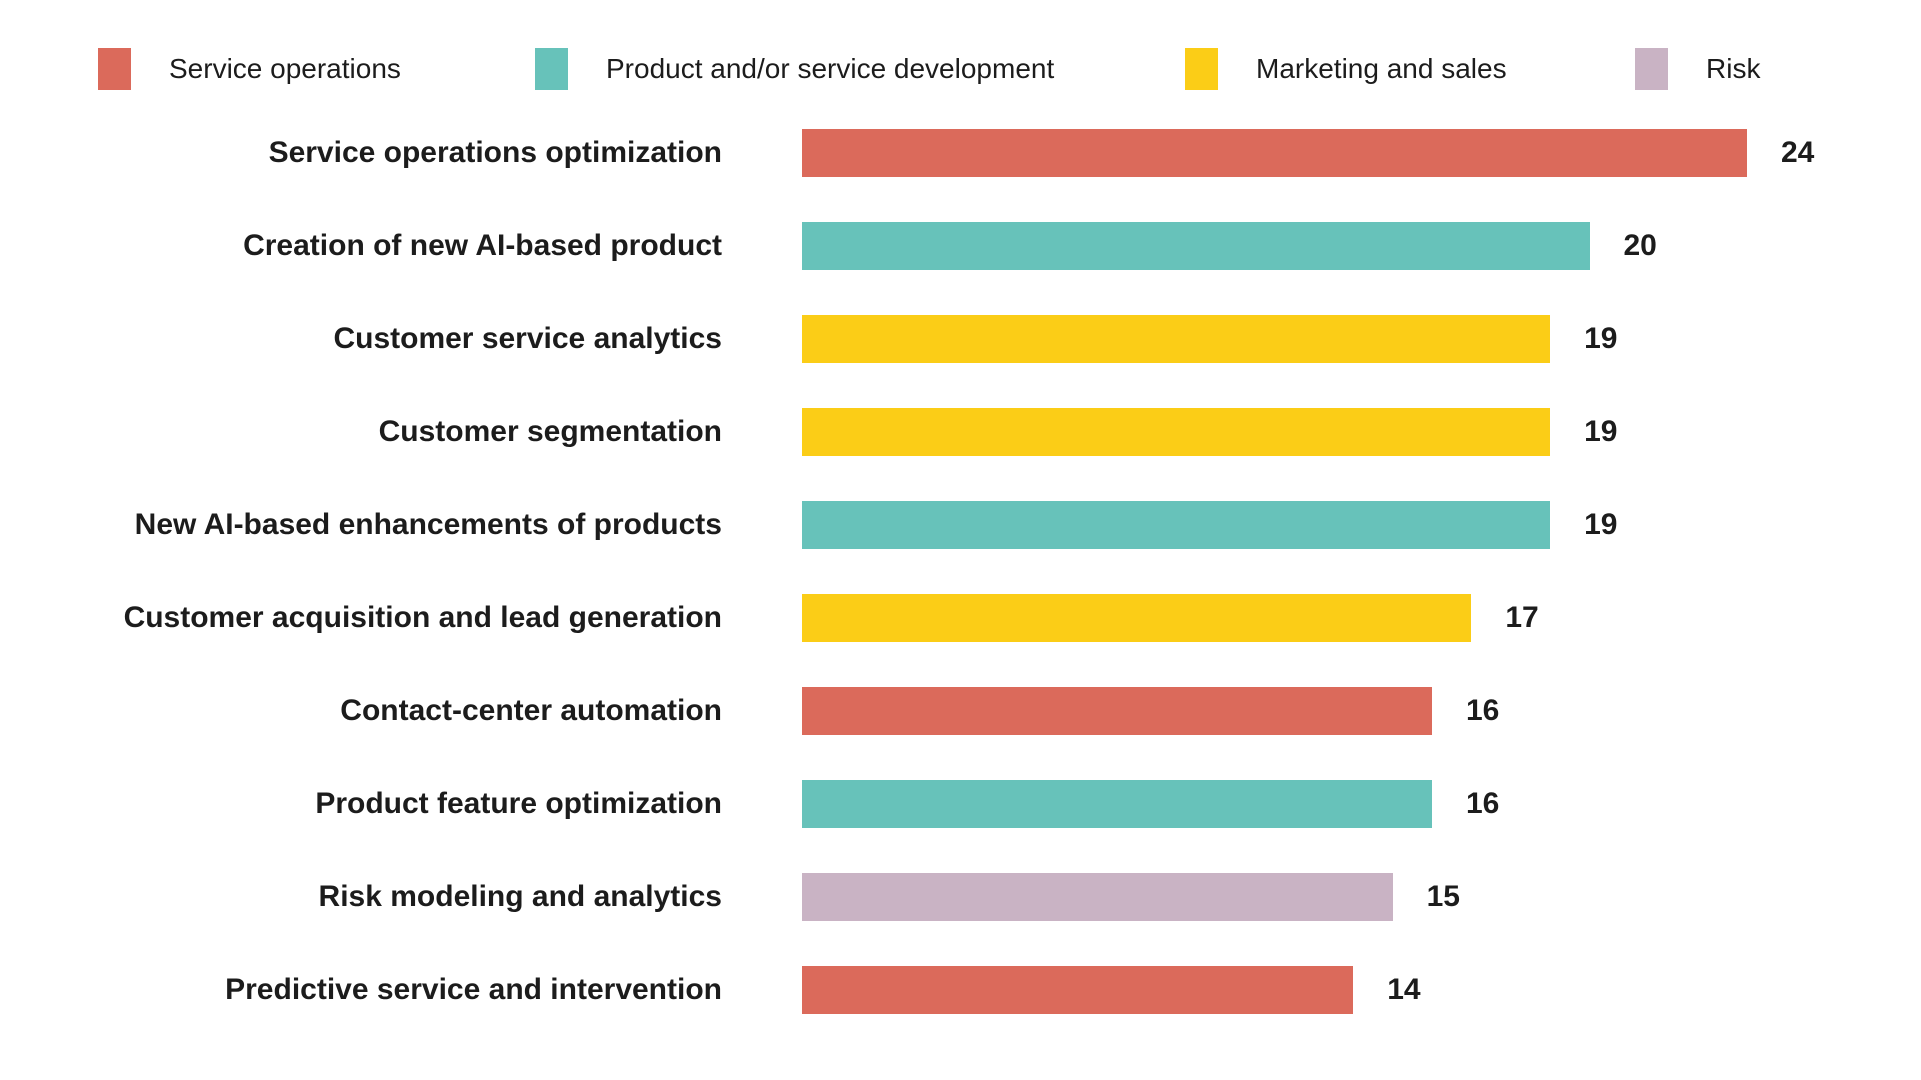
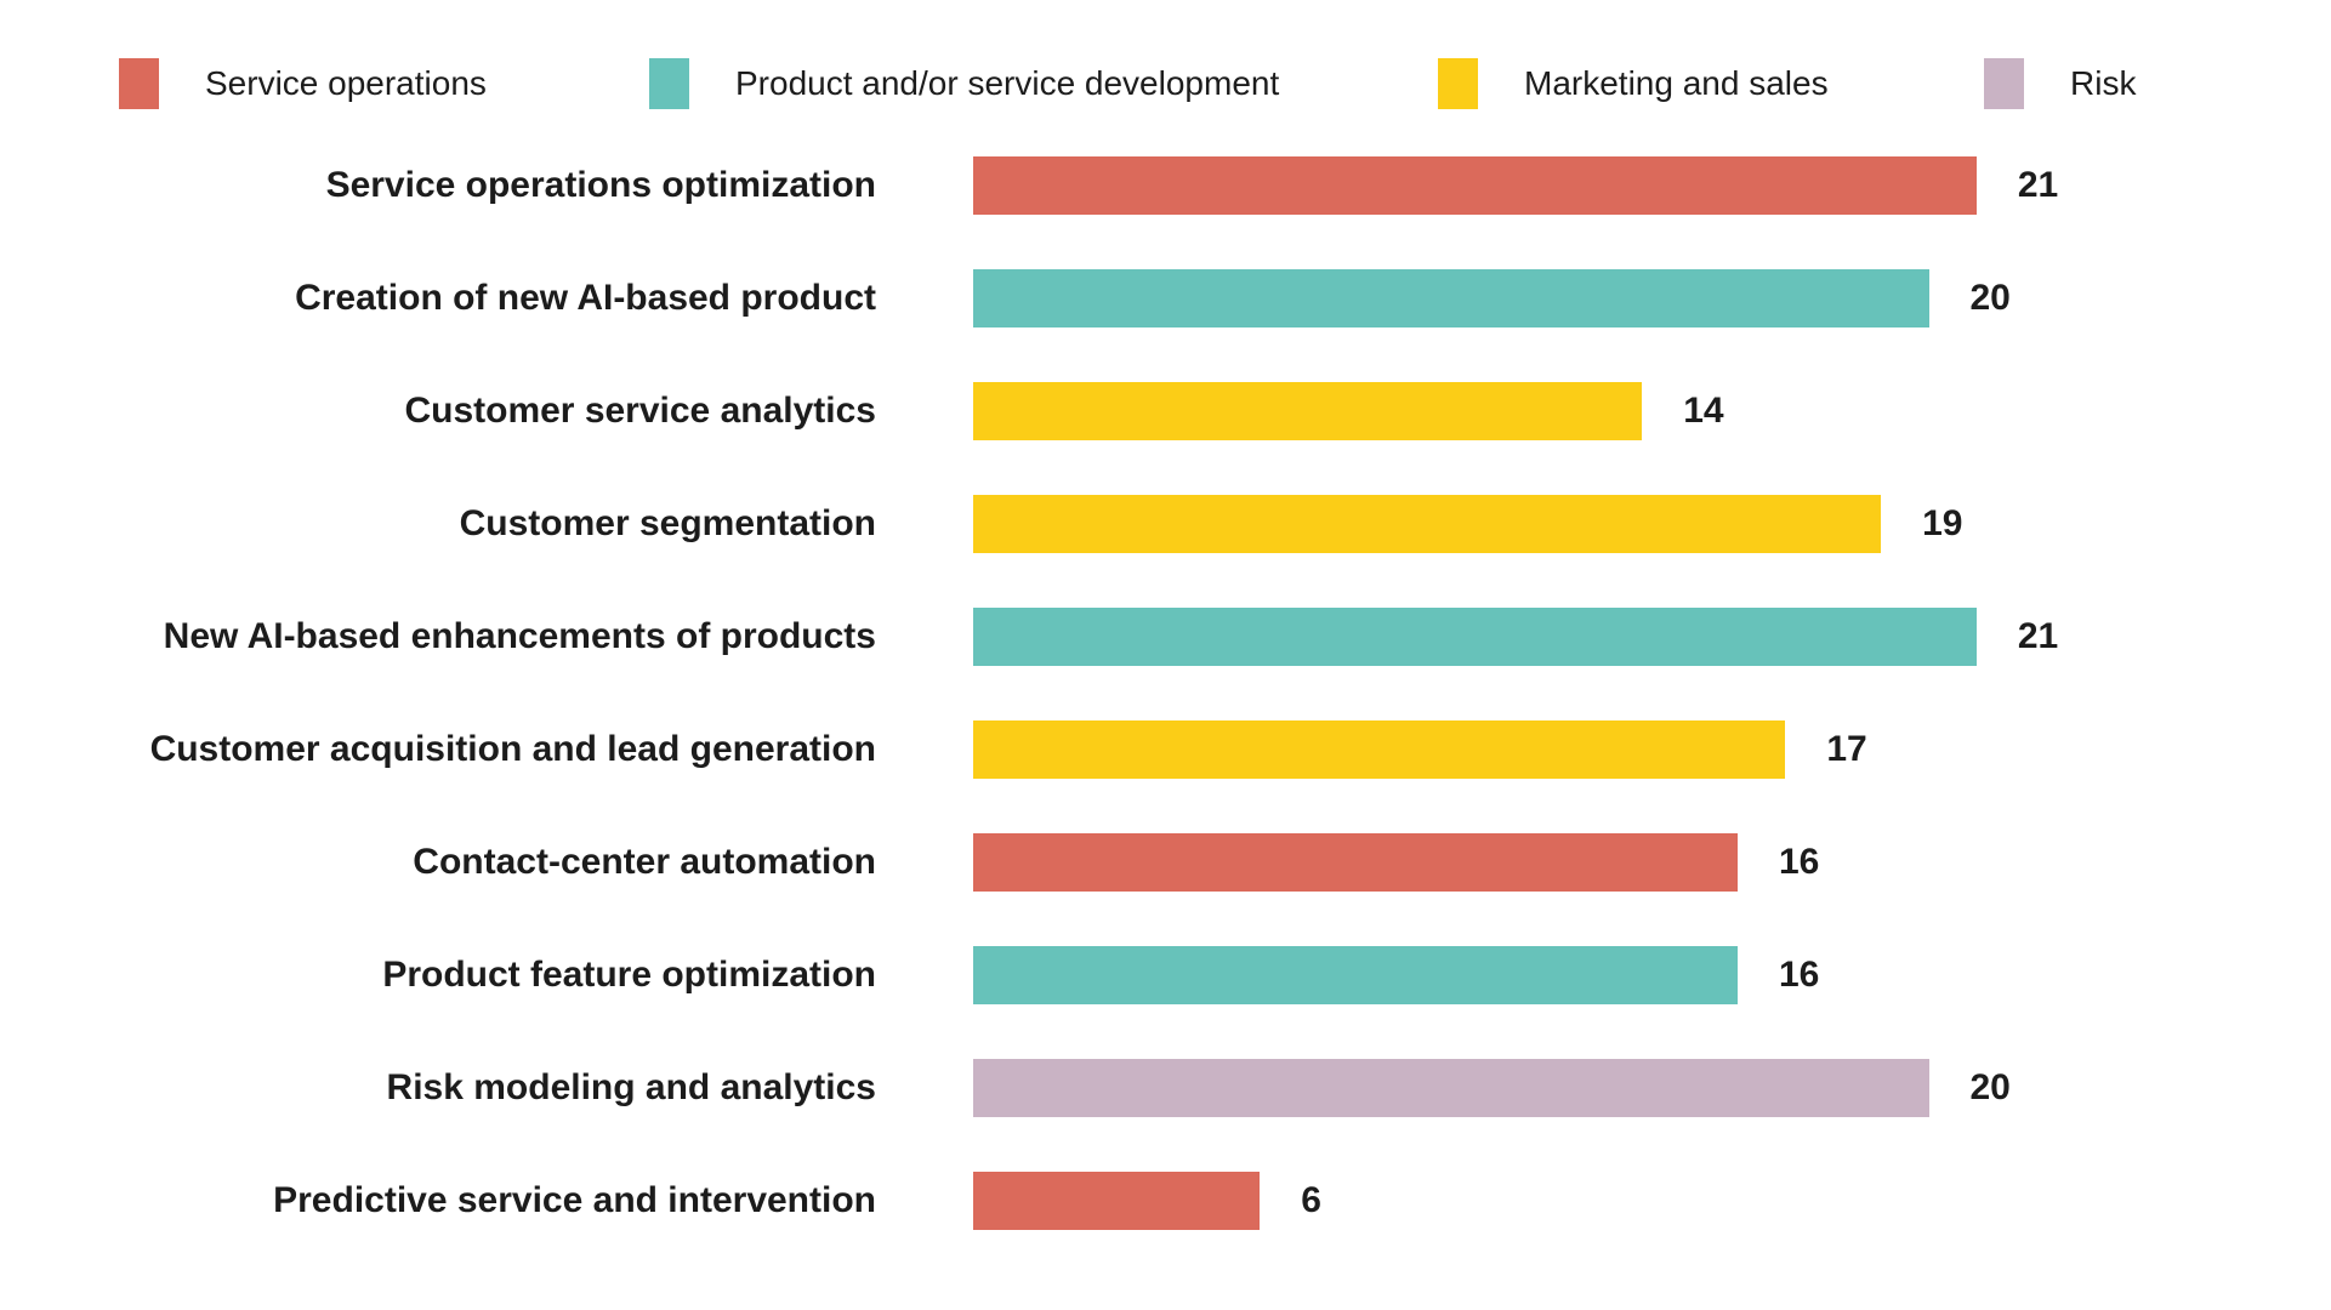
Service operations optimization: 24 -> 21
Customer service analytics: 19 -> 14
New AI-based enhancements of products: 19 -> 21
Risk modeling and analytics: 15 -> 20
Predictive service and intervention: 14 -> 6
